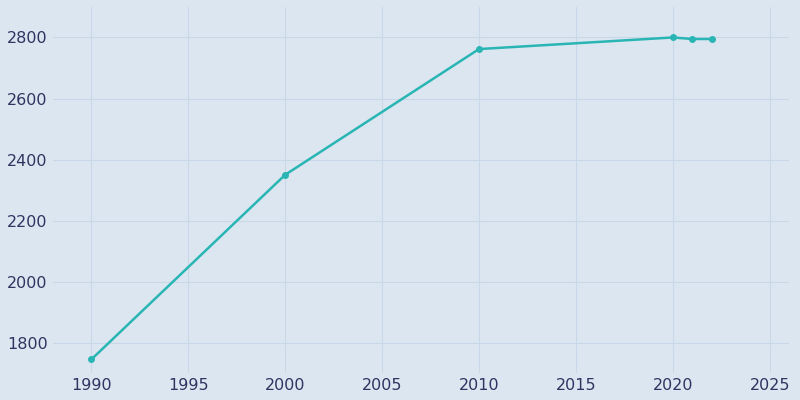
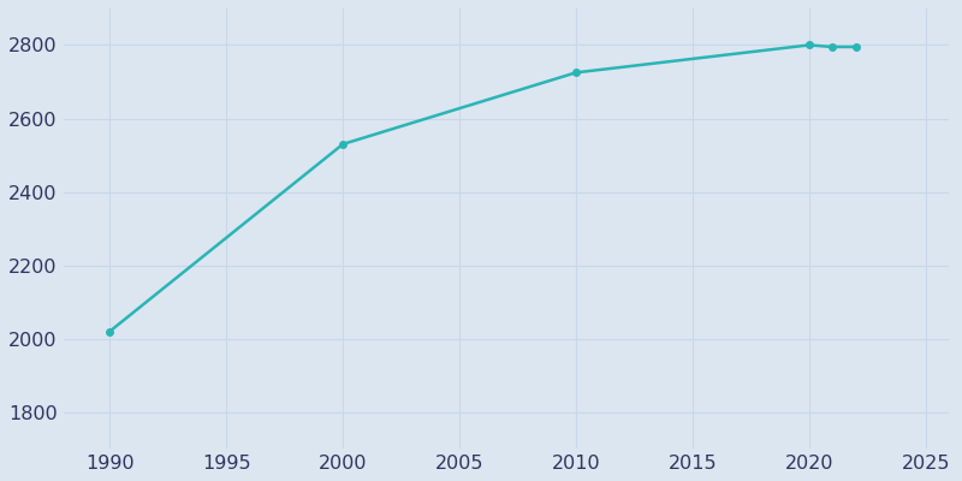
1990: 1745 -> 2020
2000: 2350 -> 2530
2010: 2762 -> 2725
